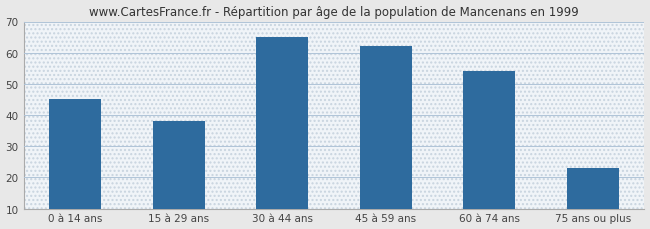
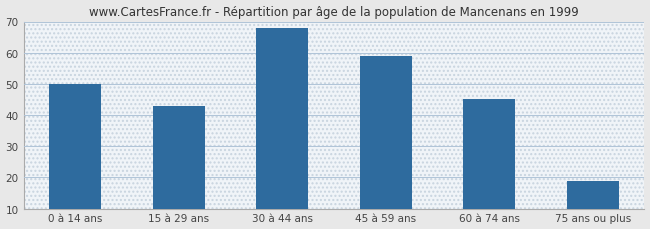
0 à 14 ans: 45 -> 50
15 à 29 ans: 38 -> 43
30 à 44 ans: 65 -> 68
45 à 59 ans: 62 -> 59
60 à 74 ans: 54 -> 45
75 ans ou plus: 23 -> 19
